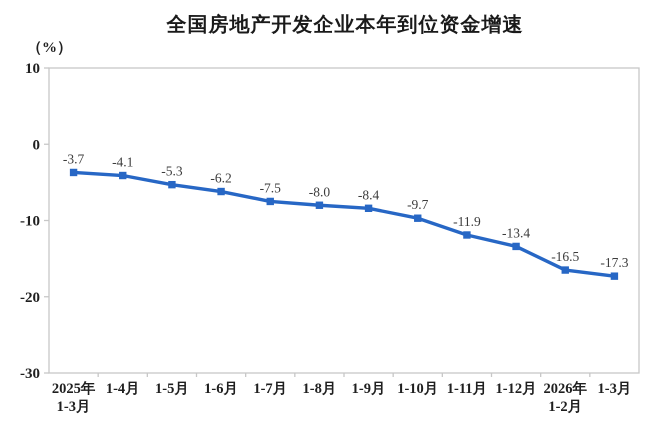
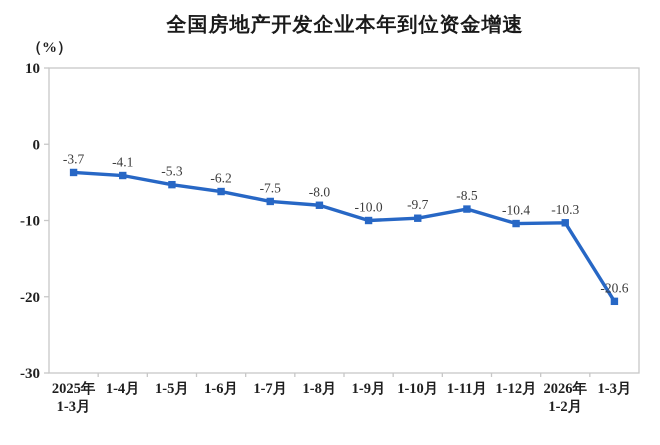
1-9月: -8.4 -> -10.0
1-11月: -11.9 -> -8.5
1-12月: -13.4 -> -10.4
2026年 1-2月: -16.5 -> -10.3
1-3月: -17.3 -> -20.6
